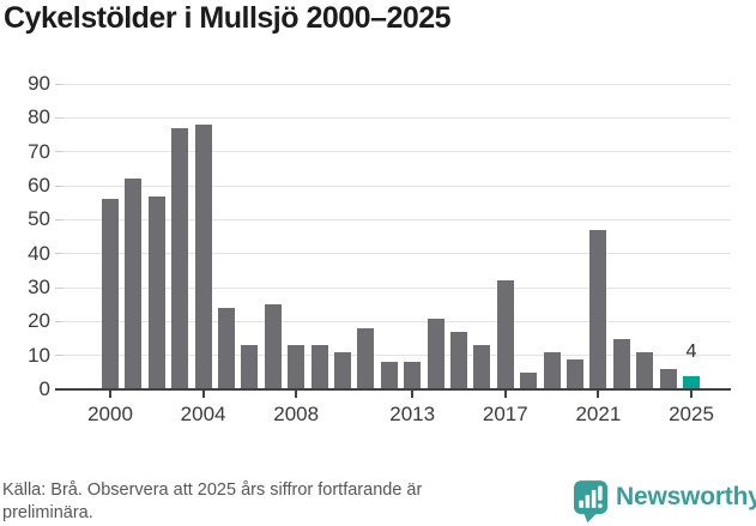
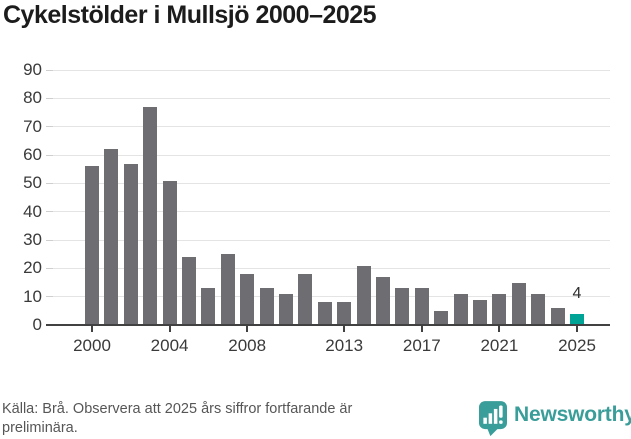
2004: 78 -> 51
2008: 13 -> 18
2017: 32 -> 13
2021: 47 -> 11
